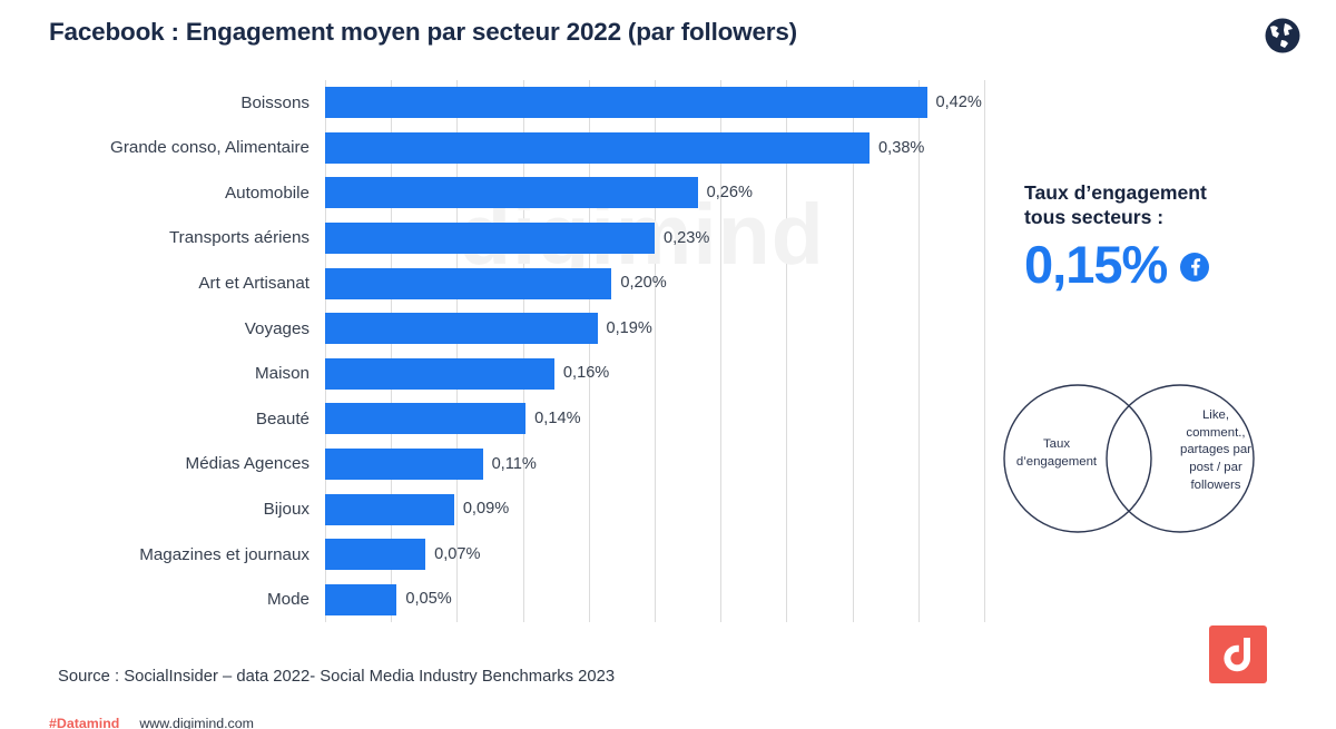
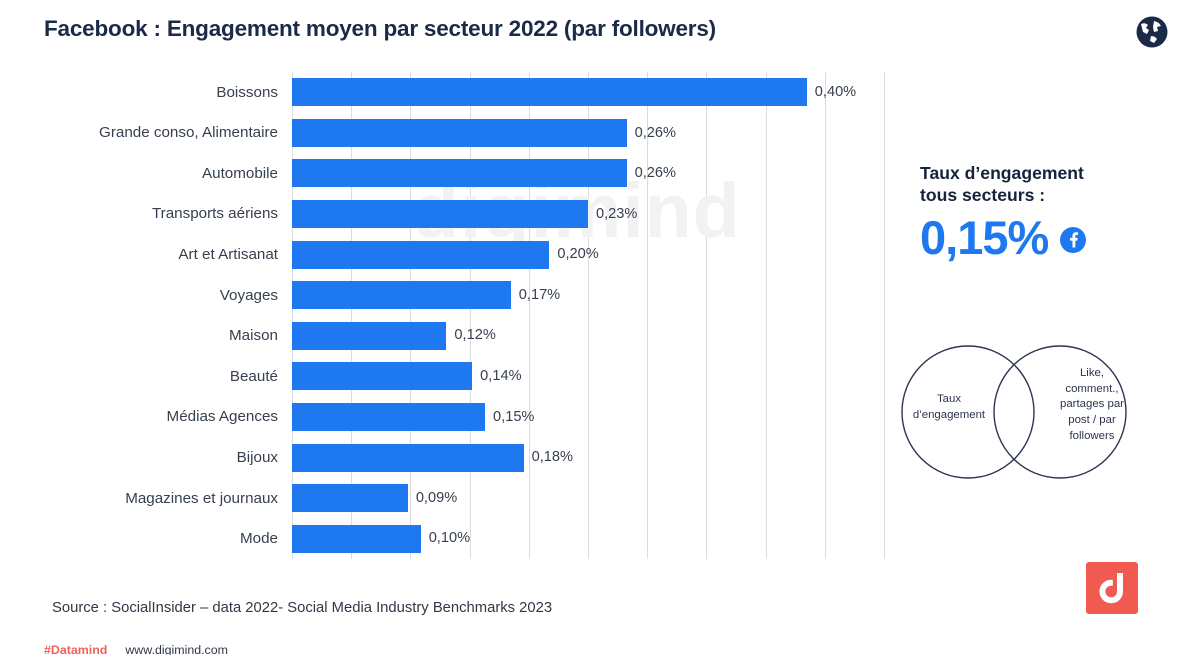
Boissons: 0,42% -> 0,40%
Grande conso, Alimentaire: 0,38% -> 0,26%
Voyages: 0,19% -> 0,17%
Maison: 0,16% -> 0,12%
Médias Agences: 0,11% -> 0,15%
Bijoux: 0,09% -> 0,18%
Magazines et journaux: 0,07% -> 0,09%
Mode: 0,05% -> 0,10%
